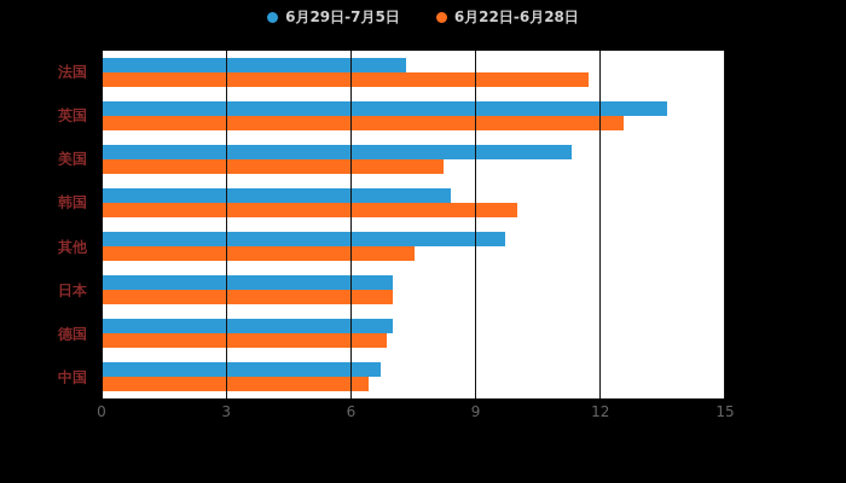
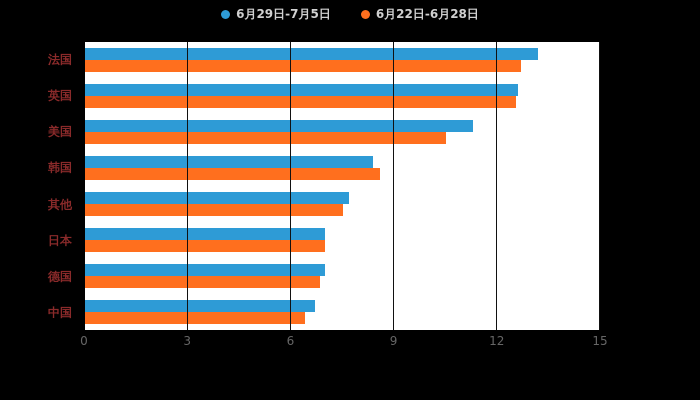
6月29日-7月5日/法国: 7.3 -> 13.2
6月22日-6月28日/法国: 11.7 -> 12.7
6月29日-7月5日/英国: 13.6 -> 12.6
6月22日-6月28日/美国: 8.2 -> 10.5
6月22日-6月28日/韩国: 10.0 -> 8.6
6月29日-7月5日/其他: 9.7 -> 7.7
